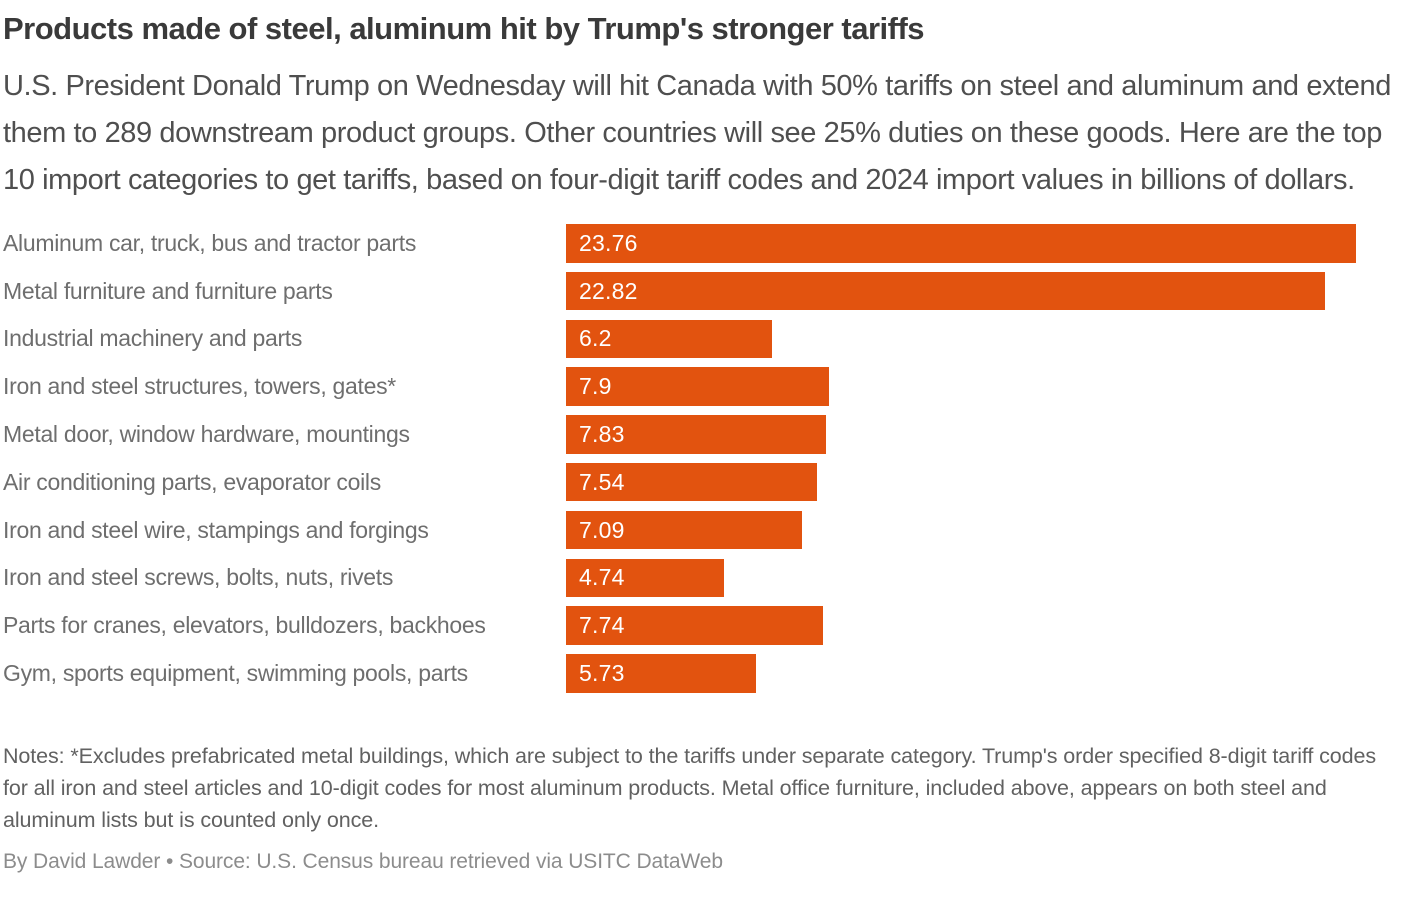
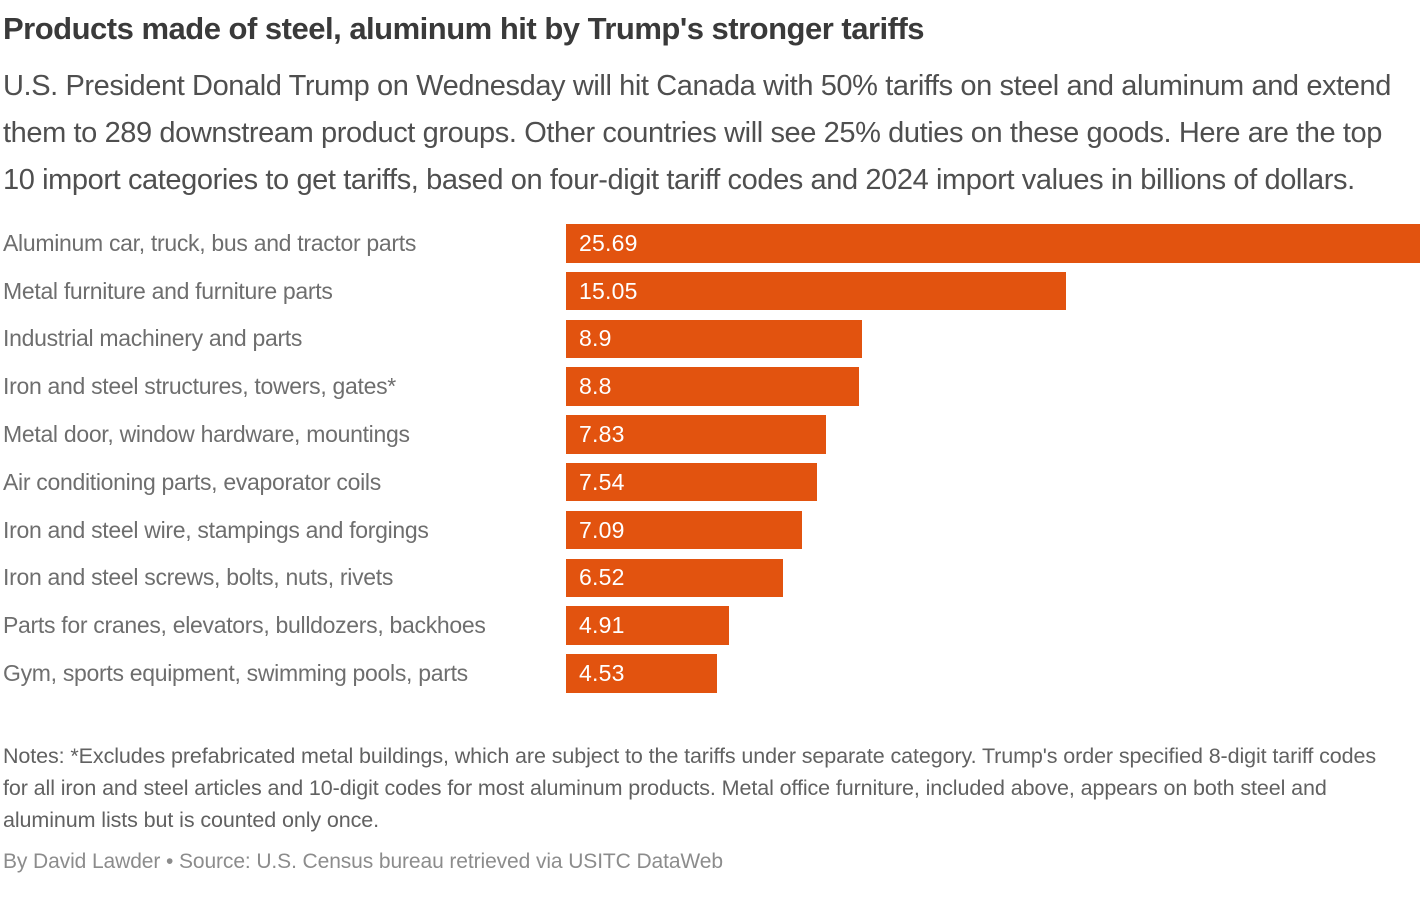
Aluminum car, truck, bus and tractor parts: 23.76 -> 25.69
Metal furniture and furniture parts: 22.82 -> 15.05
Industrial machinery and parts: 6.2 -> 8.9
Iron and steel structures, towers, gates*: 7.9 -> 8.8
Iron and steel screws, bolts, nuts, rivets: 4.74 -> 6.52
Parts for cranes, elevators, bulldozers, backhoes: 7.74 -> 4.91
Gym, sports equipment, swimming pools, parts: 5.73 -> 4.53
